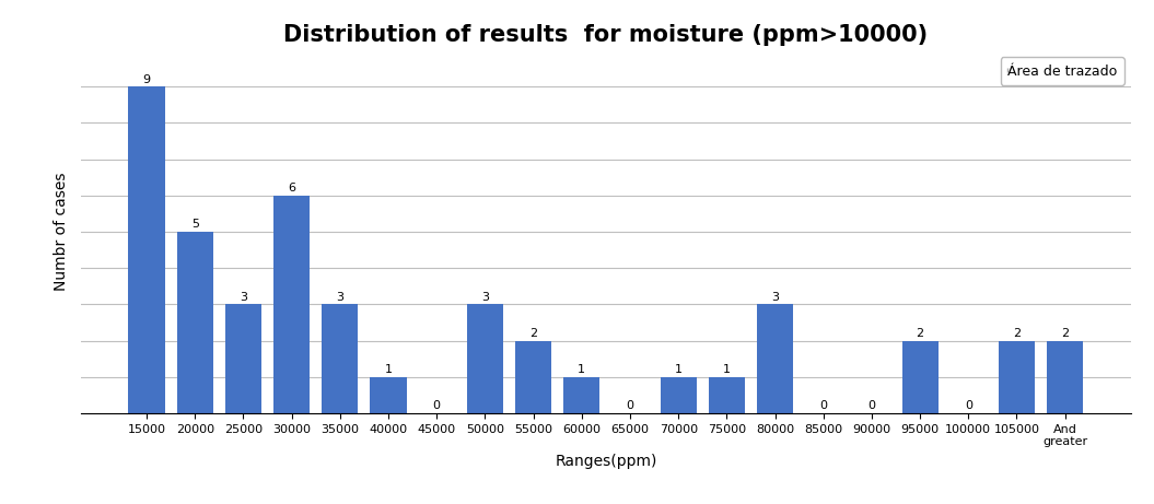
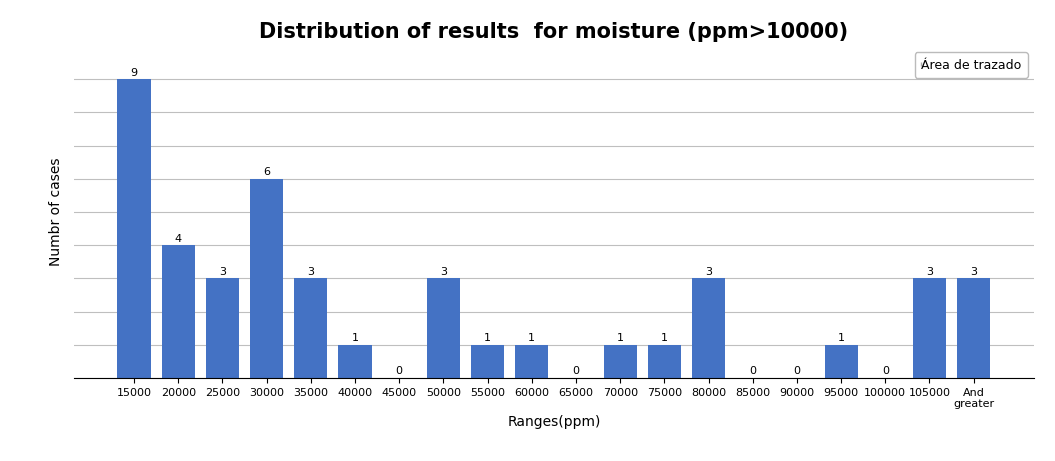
20000: 5 -> 4
55000: 2 -> 1
95000: 2 -> 1
105000: 2 -> 3
And greater: 2 -> 3
